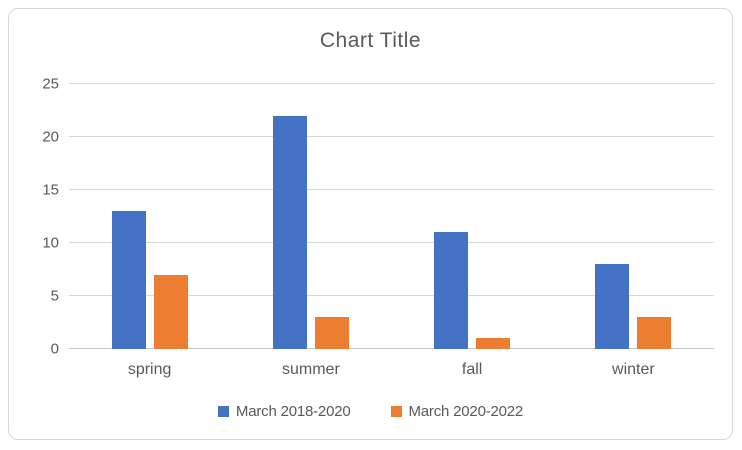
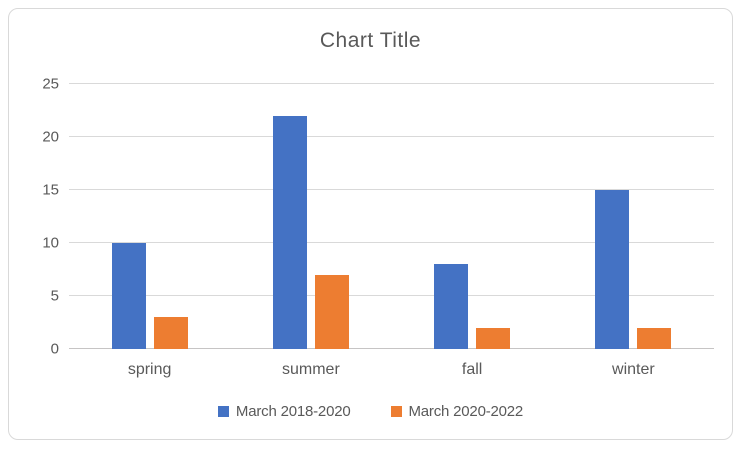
March 2018-2020/spring: 13 -> 10
March 2020-2022/spring: 7 -> 3
March 2020-2022/summer: 3 -> 7
March 2018-2020/fall: 11 -> 8
March 2020-2022/fall: 1 -> 2
March 2018-2020/winter: 8 -> 15
March 2020-2022/winter: 3 -> 2
